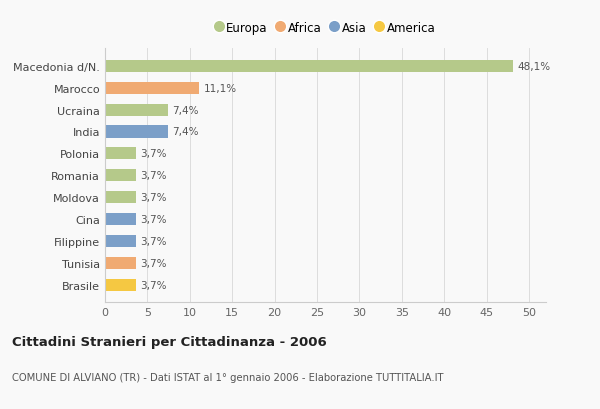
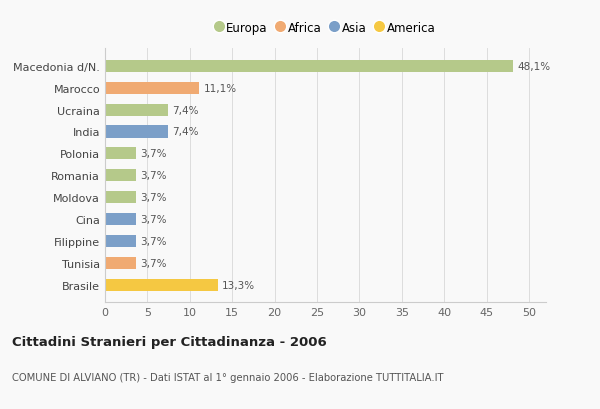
Brasile: 3,7% -> 13,3%
